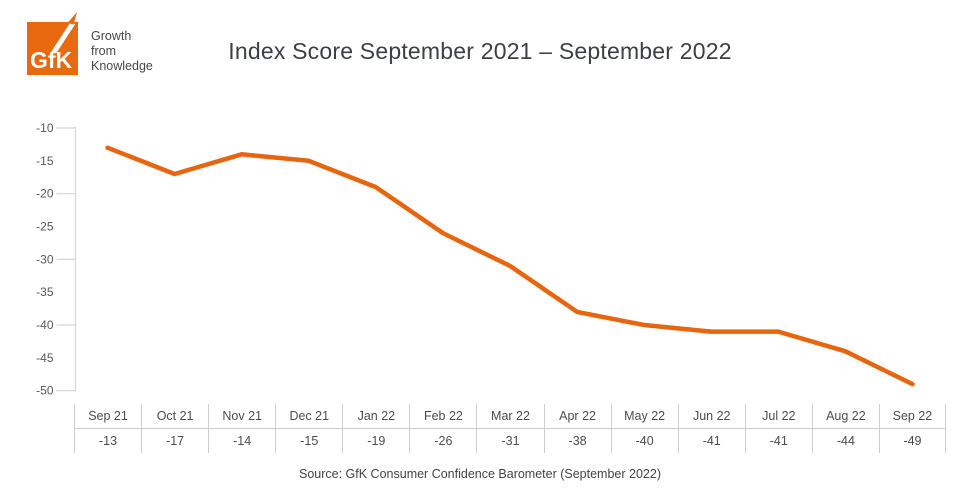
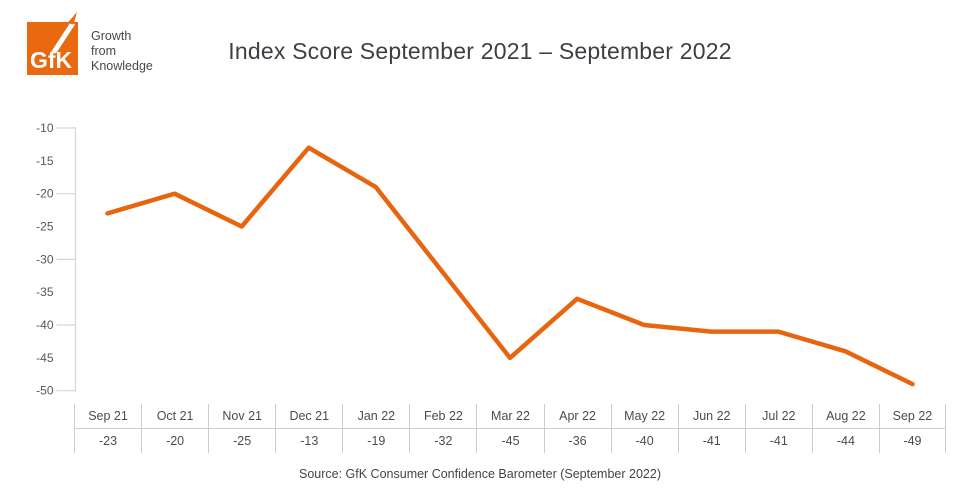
Sep 21: -13 -> -23
Oct 21: -17 -> -20
Nov 21: -14 -> -25
Dec 21: -15 -> -13
Feb 22: -26 -> -32
Mar 22: -31 -> -45
Apr 22: -38 -> -36
